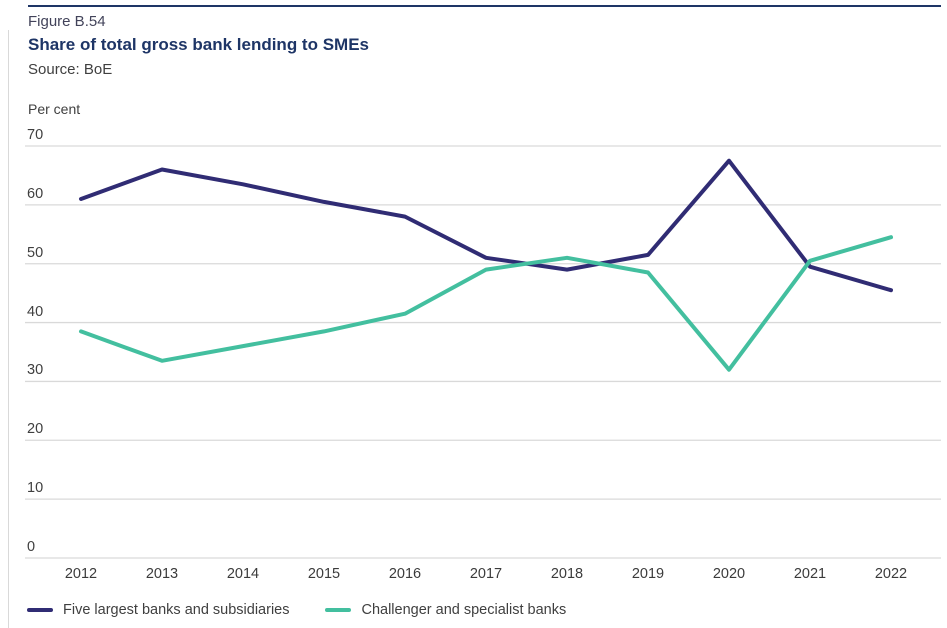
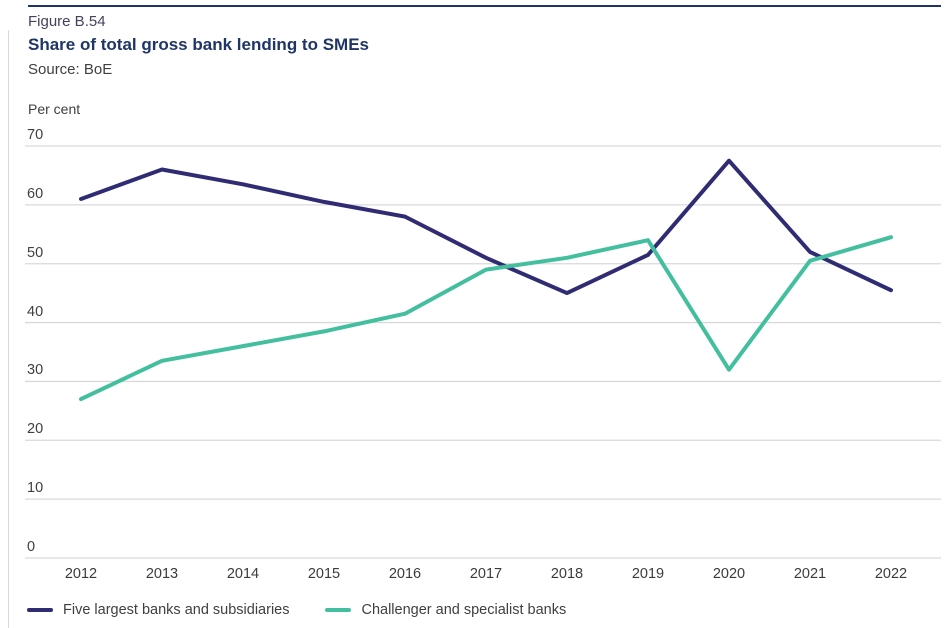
Challenger and specialist banks/2012: 38 -> 27
Five largest banks and subsidiaries/2018: 49 -> 45
Challenger and specialist banks/2019: 48 -> 54
Five largest banks and subsidiaries/2021: 50 -> 52
